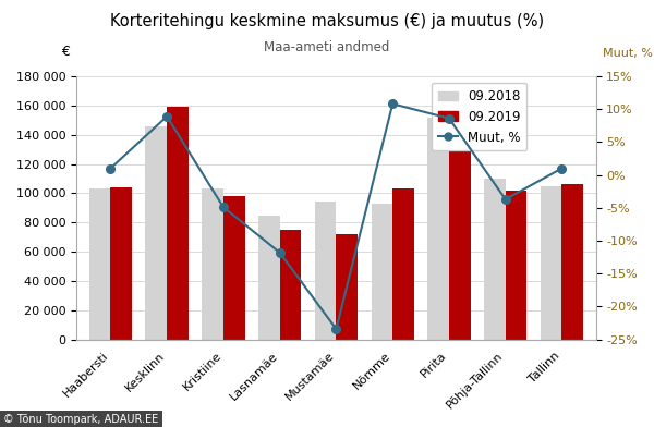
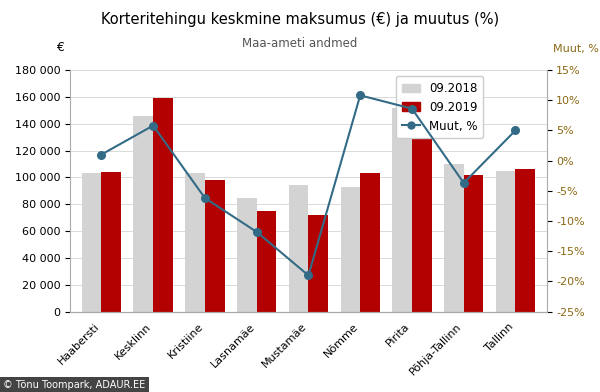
Muut, %/Kesklinn: 8.9% -> 5.8%
Muut, %/Kristiine: -4.9% -> -6.2%
Muut, %/Mustamäe: -23.4% -> -19.0%
Muut, %/Tallinn: 1.0% -> 5.0%
